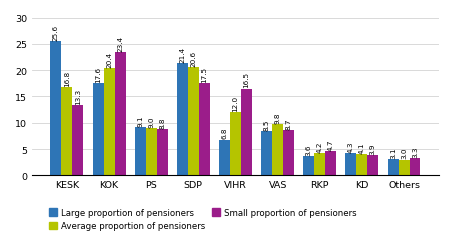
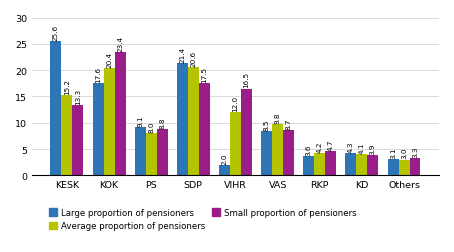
Average proportion of pensioners/KESK: 16.8 -> 15.2
Average proportion of pensioners/PS: 9.0 -> 8.0
Large proportion of pensioners/VIHR: 6.8 -> 2.0
